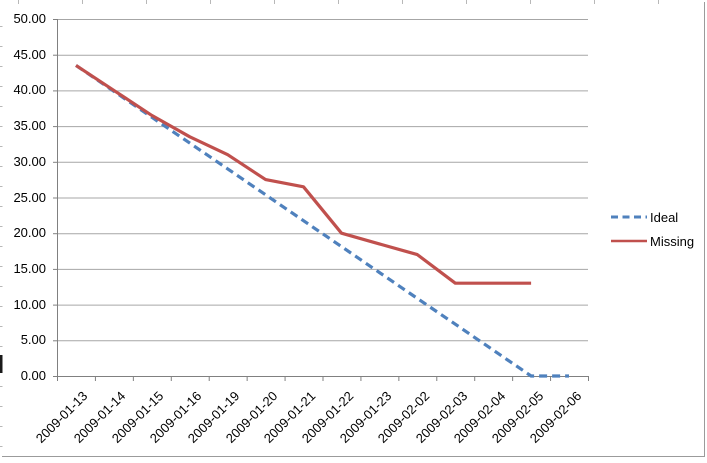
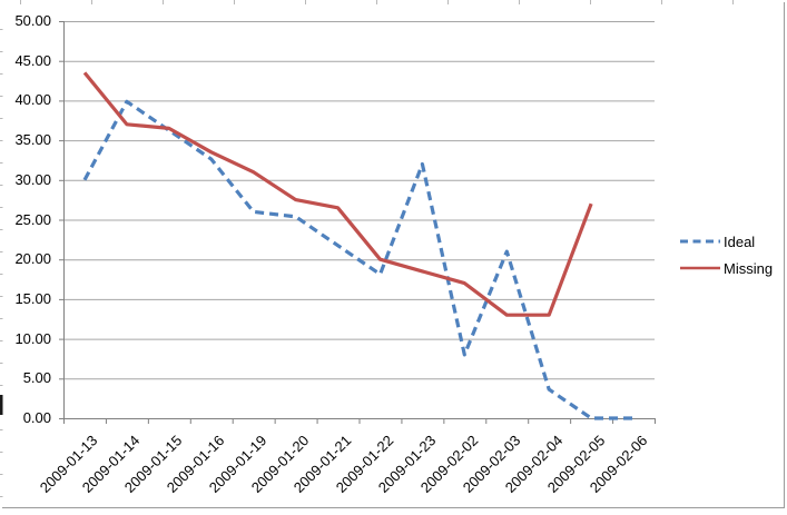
Ideal/2009-01-13: 44 -> 30
Missing/2009-01-14: 40 -> 37
Ideal/2009-01-19: 29 -> 26
Ideal/2009-01-23: 14 -> 32
Ideal/2009-02-02: 11 -> 8
Ideal/2009-02-03: 7 -> 21
Missing/2009-02-05: 13 -> 27
